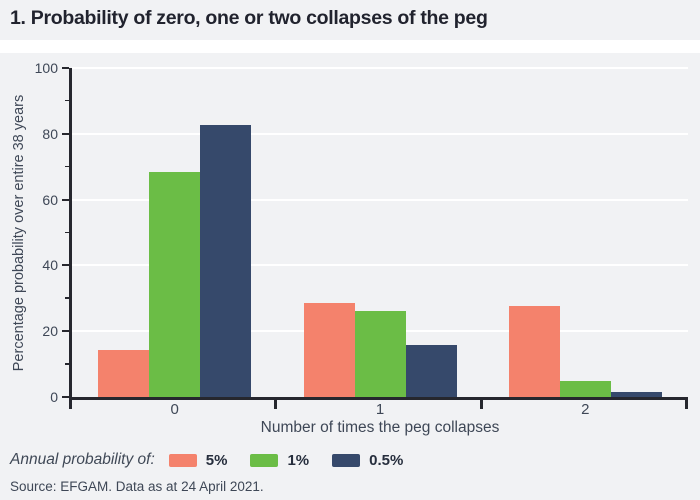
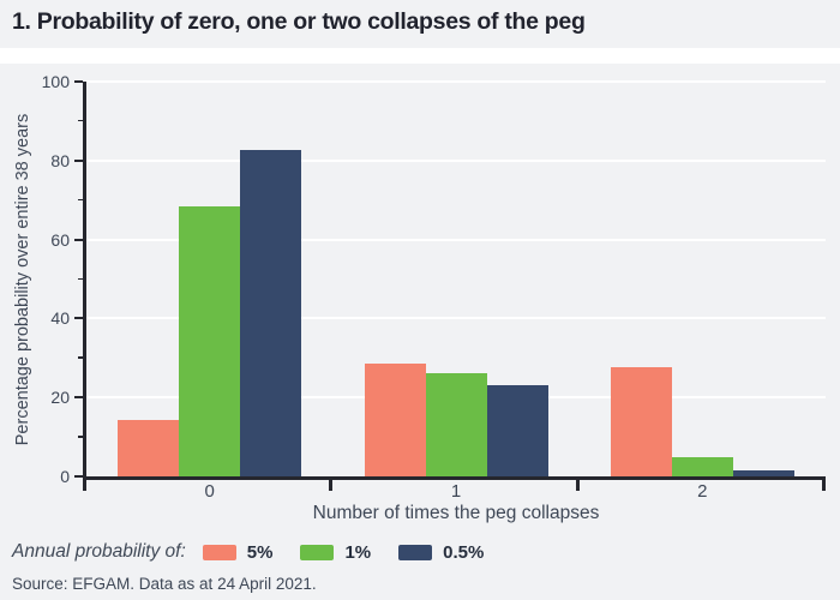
0.5%/1: 16 -> 23
